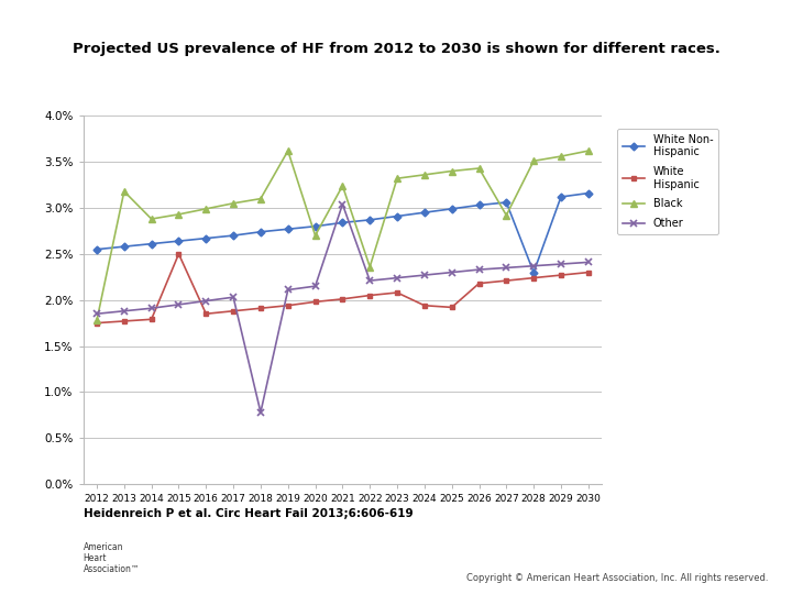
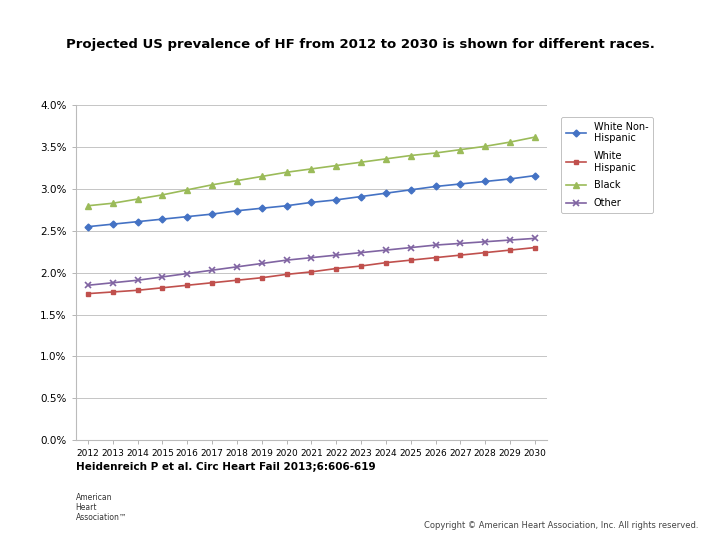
Black/2012: 1.78% -> 2.80%
Black/2013: 3.18% -> 2.83%
White Hispanic/2015: 2.50% -> 1.82%
Other/2018: 0.78% -> 2.07%
Black/2019: 3.62% -> 3.15%
Black/2020: 2.70% -> 3.20%
Other/2021: 3.04% -> 2.18%
Black/2022: 2.36% -> 3.28%
White Hispanic/2024: 1.94% -> 2.12%
White Hispanic/2025: 1.92% -> 2.15%
Black/2027: 2.92% -> 3.47%
White Non- Hispanic/2028: 2.30% -> 3.09%
